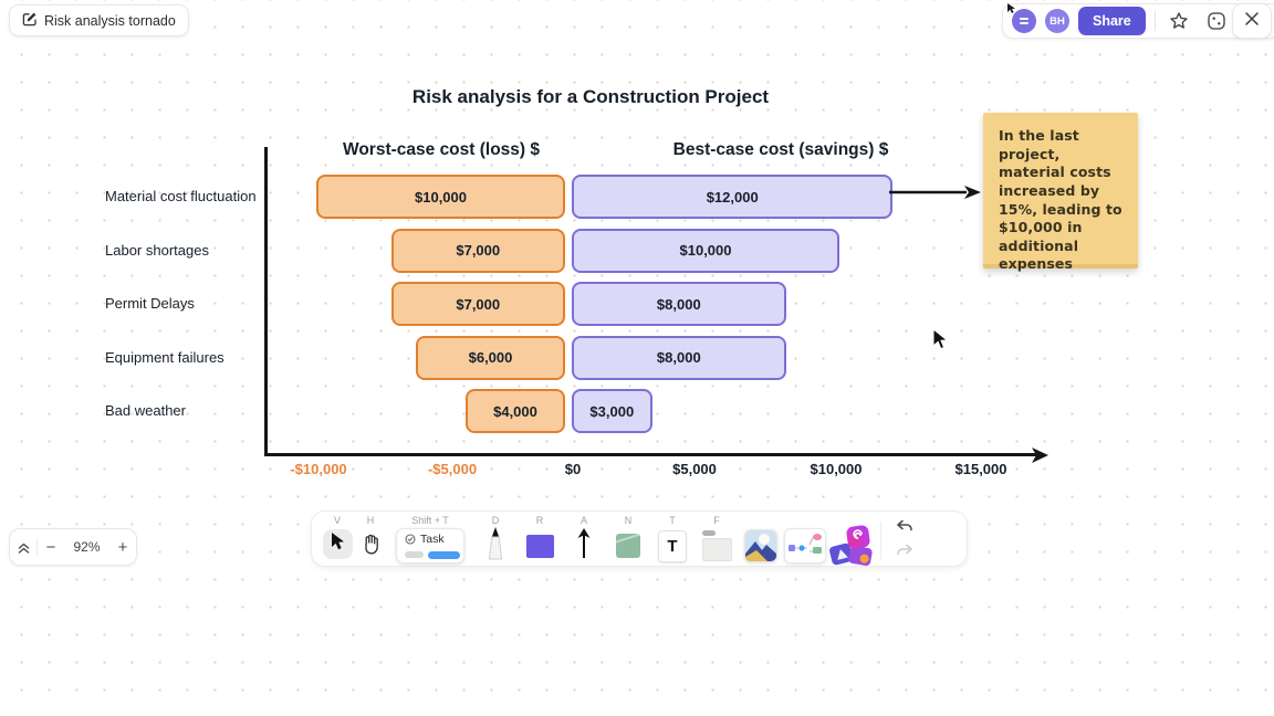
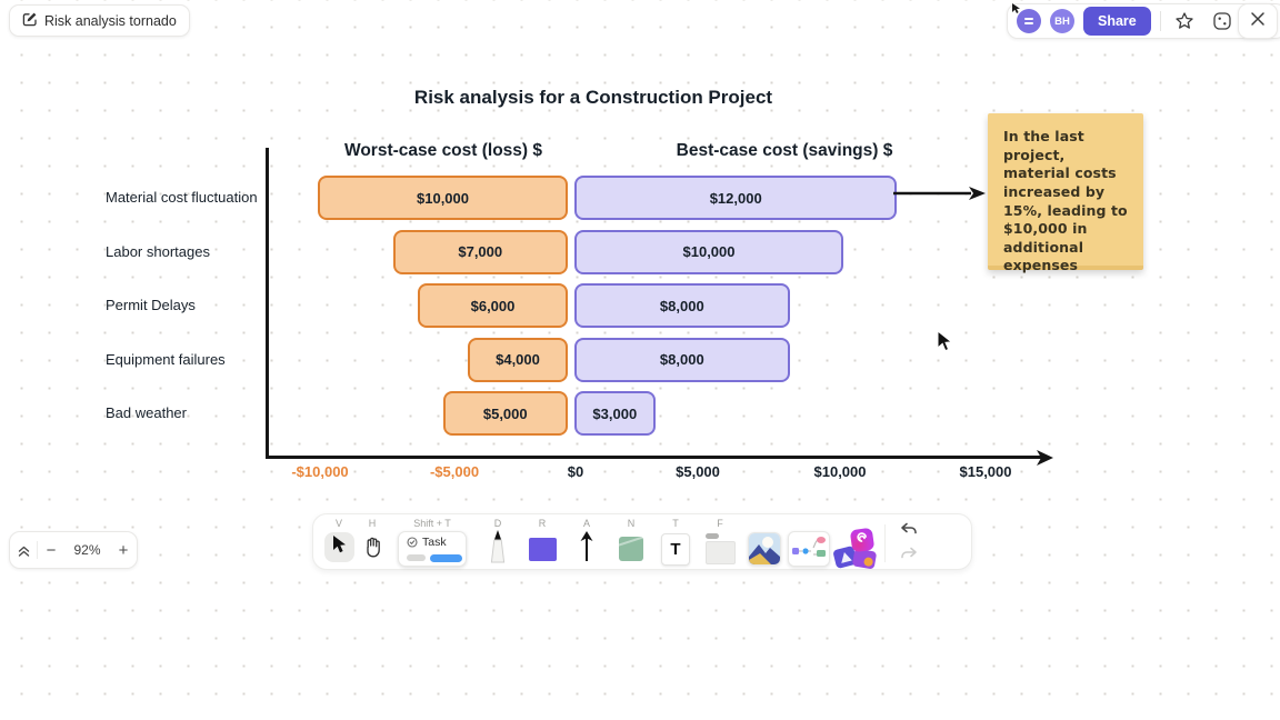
Worst-case cost (loss) $/Permit Delays: $7,000 -> $6,000
Worst-case cost (loss) $/Equipment failures: $6,000 -> $4,000
Worst-case cost (loss) $/Bad weather: $4,000 -> $5,000
